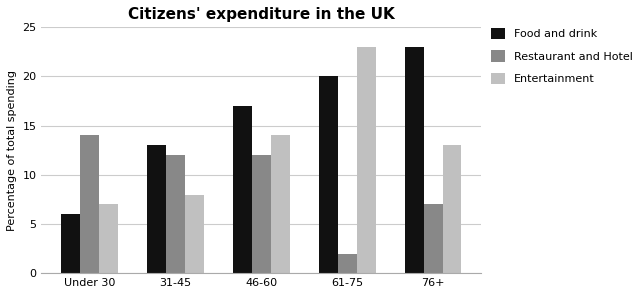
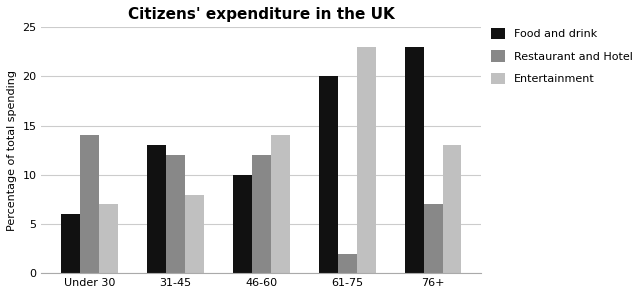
Food and drink/46-60: 17 -> 10
